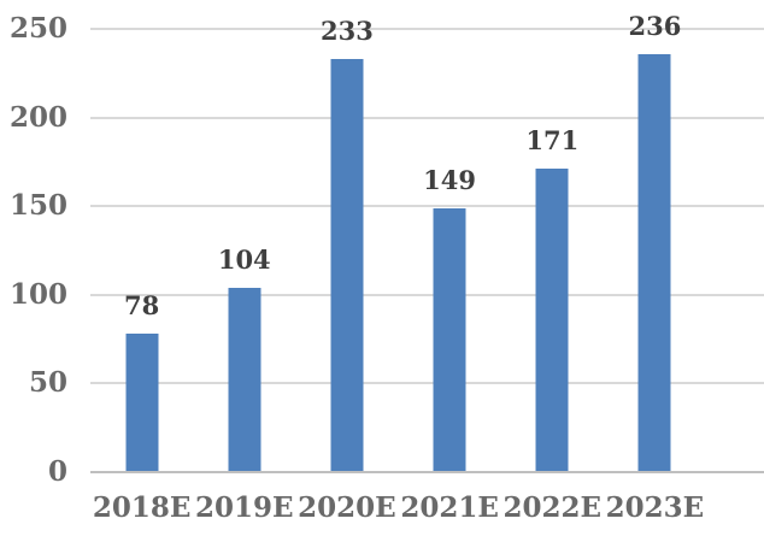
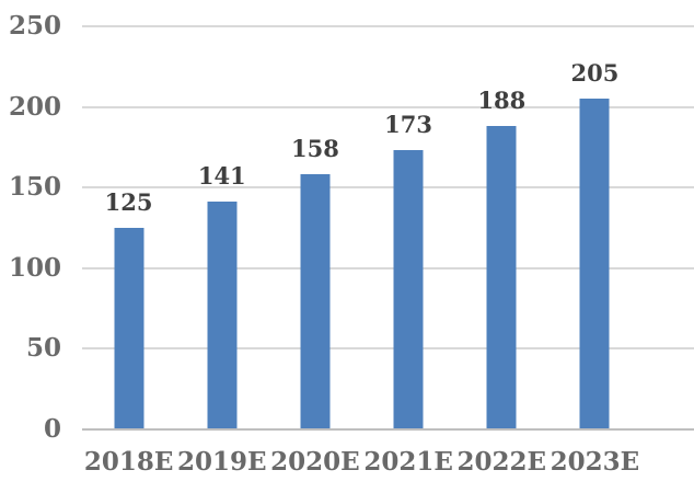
2018E: 78 -> 125
2019E: 104 -> 141
2020E: 233 -> 158
2021E: 149 -> 173
2022E: 171 -> 188
2023E: 236 -> 205
